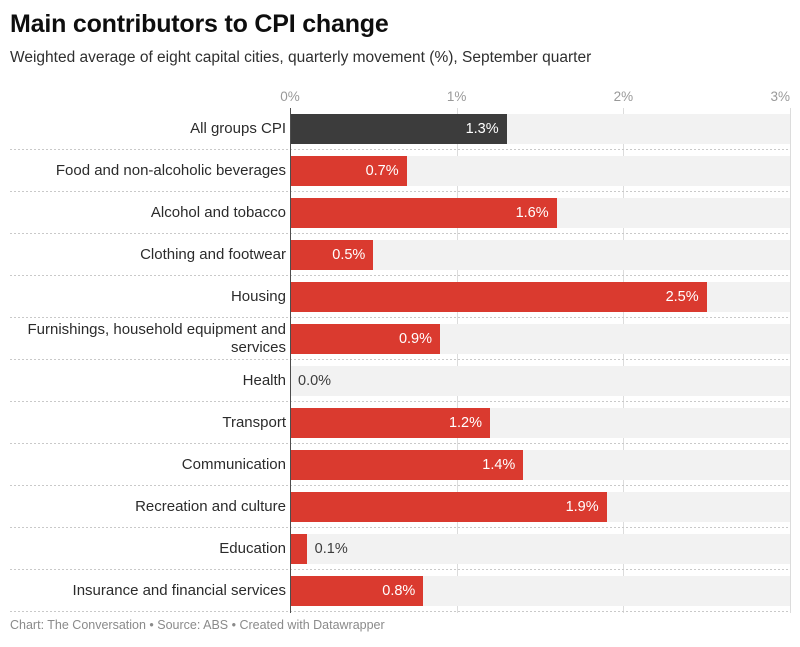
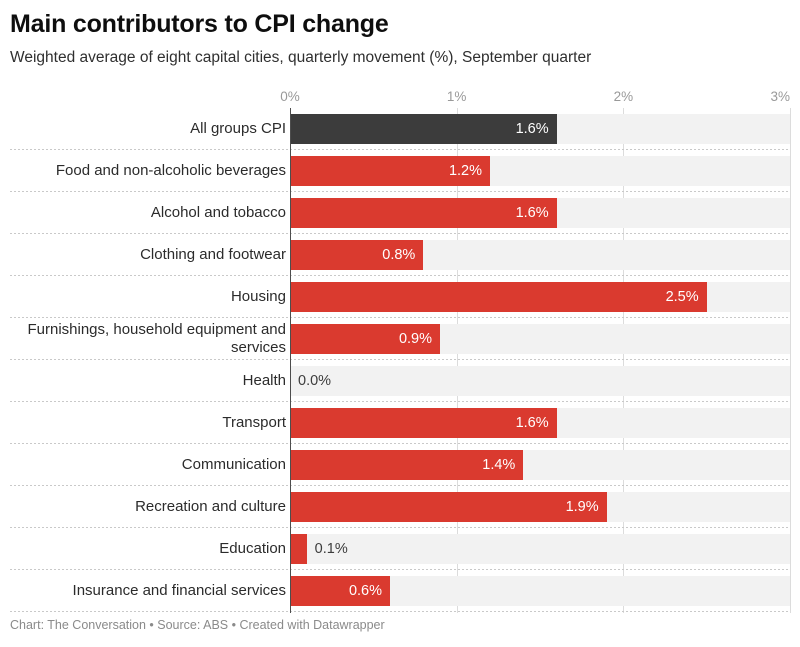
All groups CPI: 1.3% -> 1.6%
Food and non-alcoholic beverages: 0.7% -> 1.2%
Clothing and footwear: 0.5% -> 0.8%
Transport: 1.2% -> 1.6%
Insurance and financial services: 0.8% -> 0.6%
